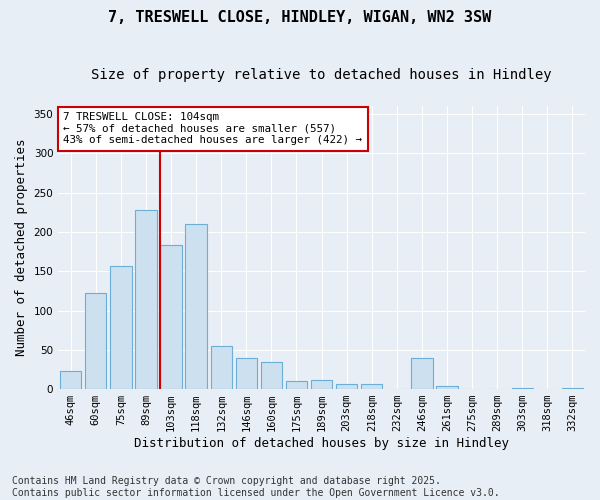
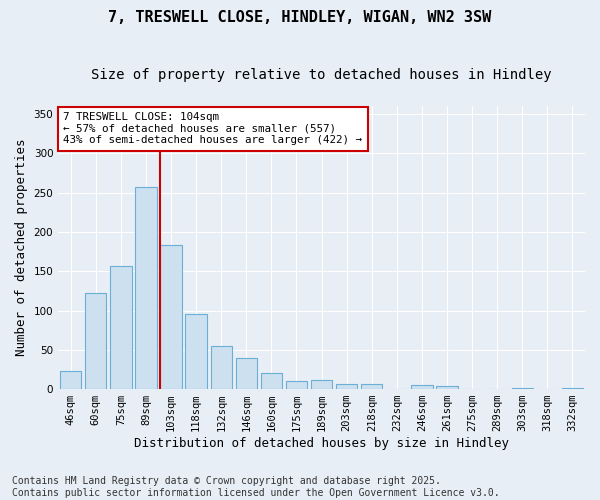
89sqm: 228 -> 257
118sqm: 210 -> 95
160sqm: 34 -> 20
246sqm: 40 -> 5
